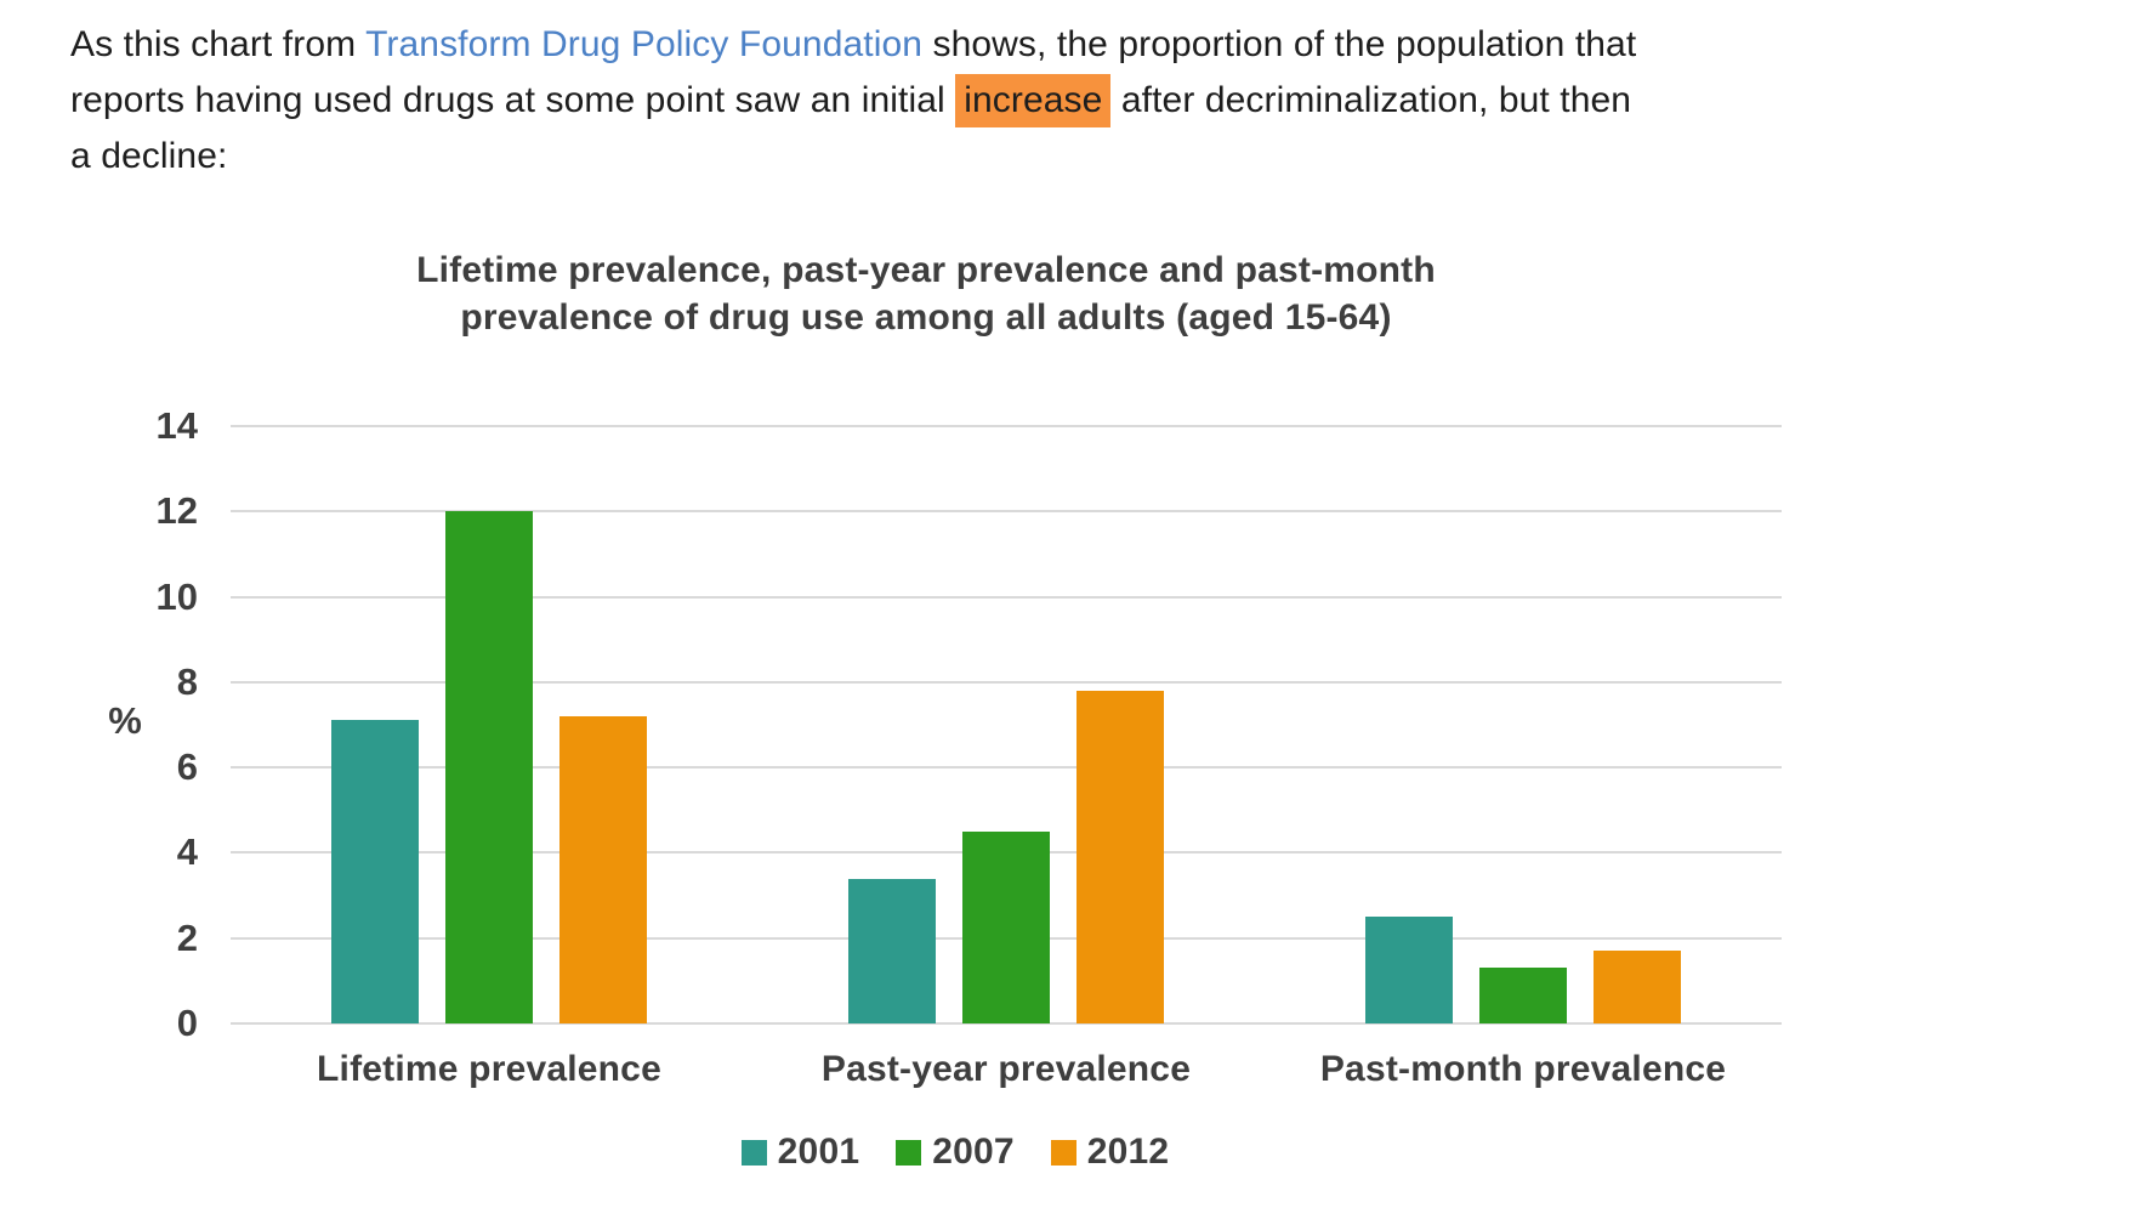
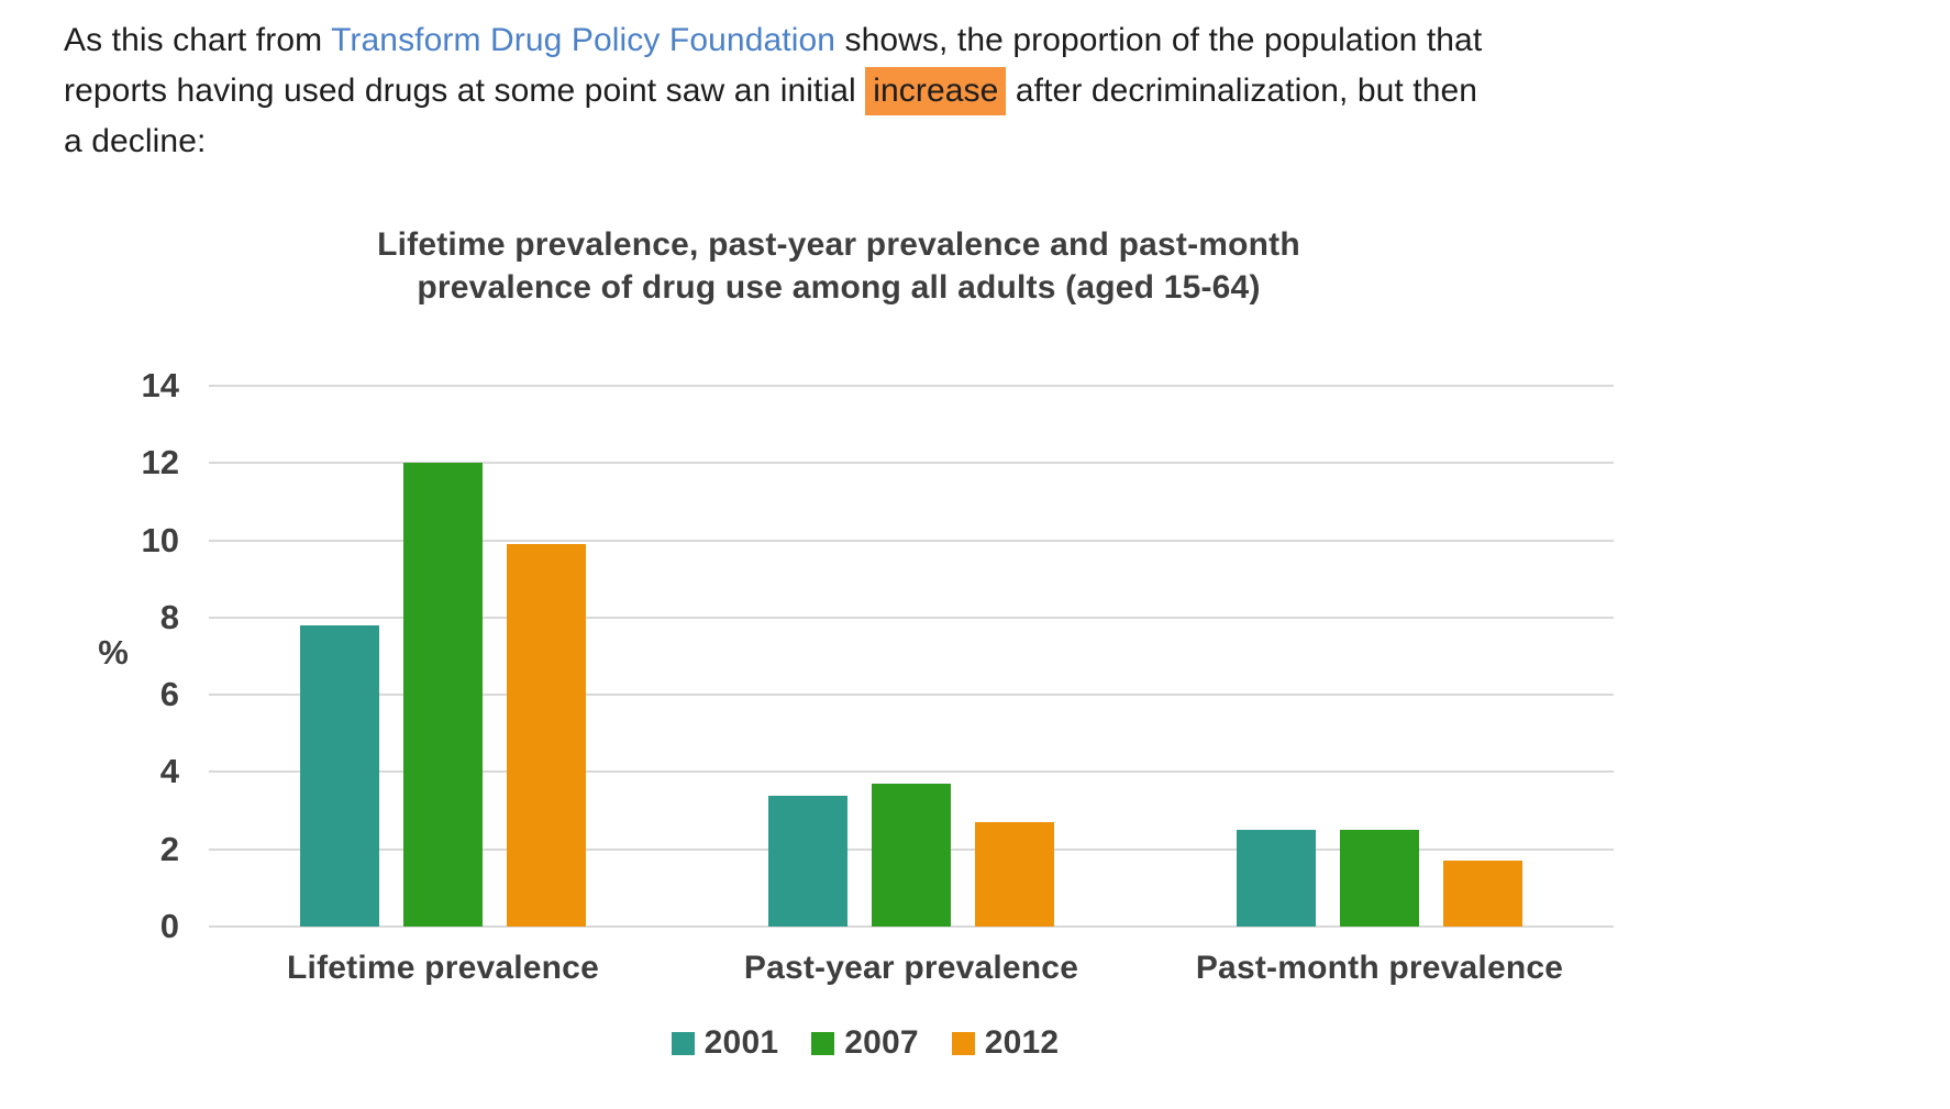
2001/Lifetime prevalence: 7.1 -> 7.8
2012/Lifetime prevalence: 7.2 -> 9.9
2007/Past-year prevalence: 4.5 -> 3.7
2012/Past-year prevalence: 7.8 -> 2.7
2007/Past-month prevalence: 1.3 -> 2.5
